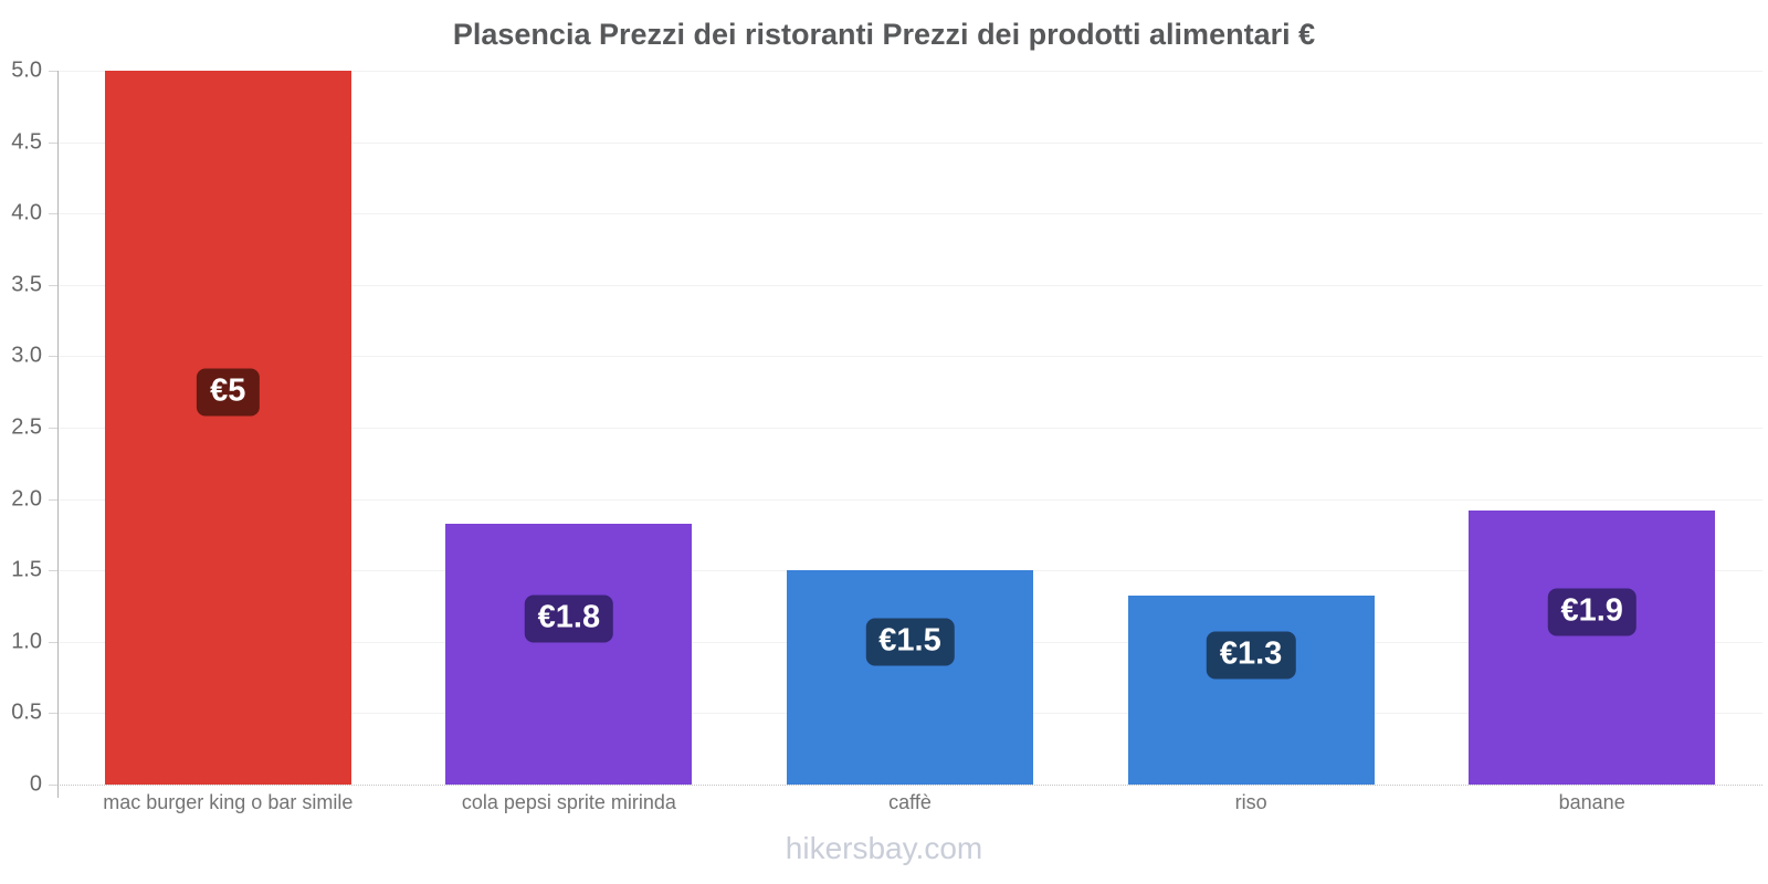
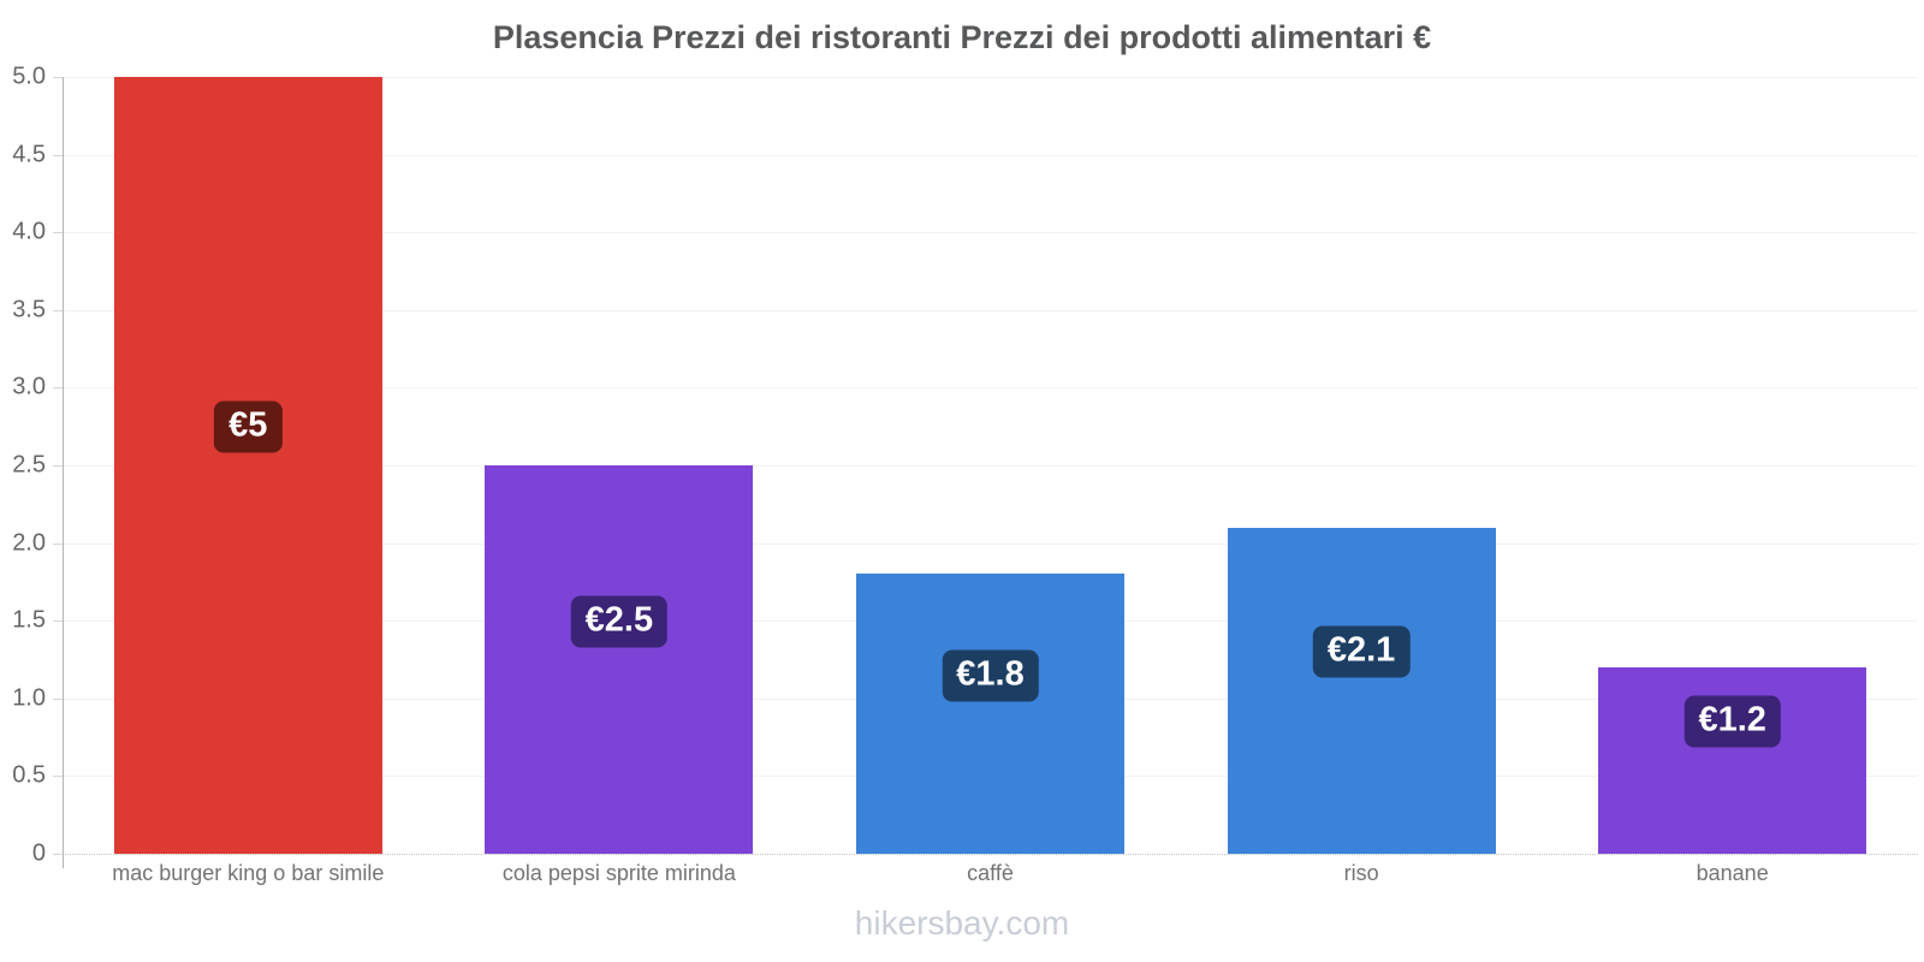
cola pepsi sprite mirinda: €1.8 -> €2.5
caffè: €1.5 -> €1.8
riso: €1.3 -> €2.1
banane: €1.9 -> €1.2
